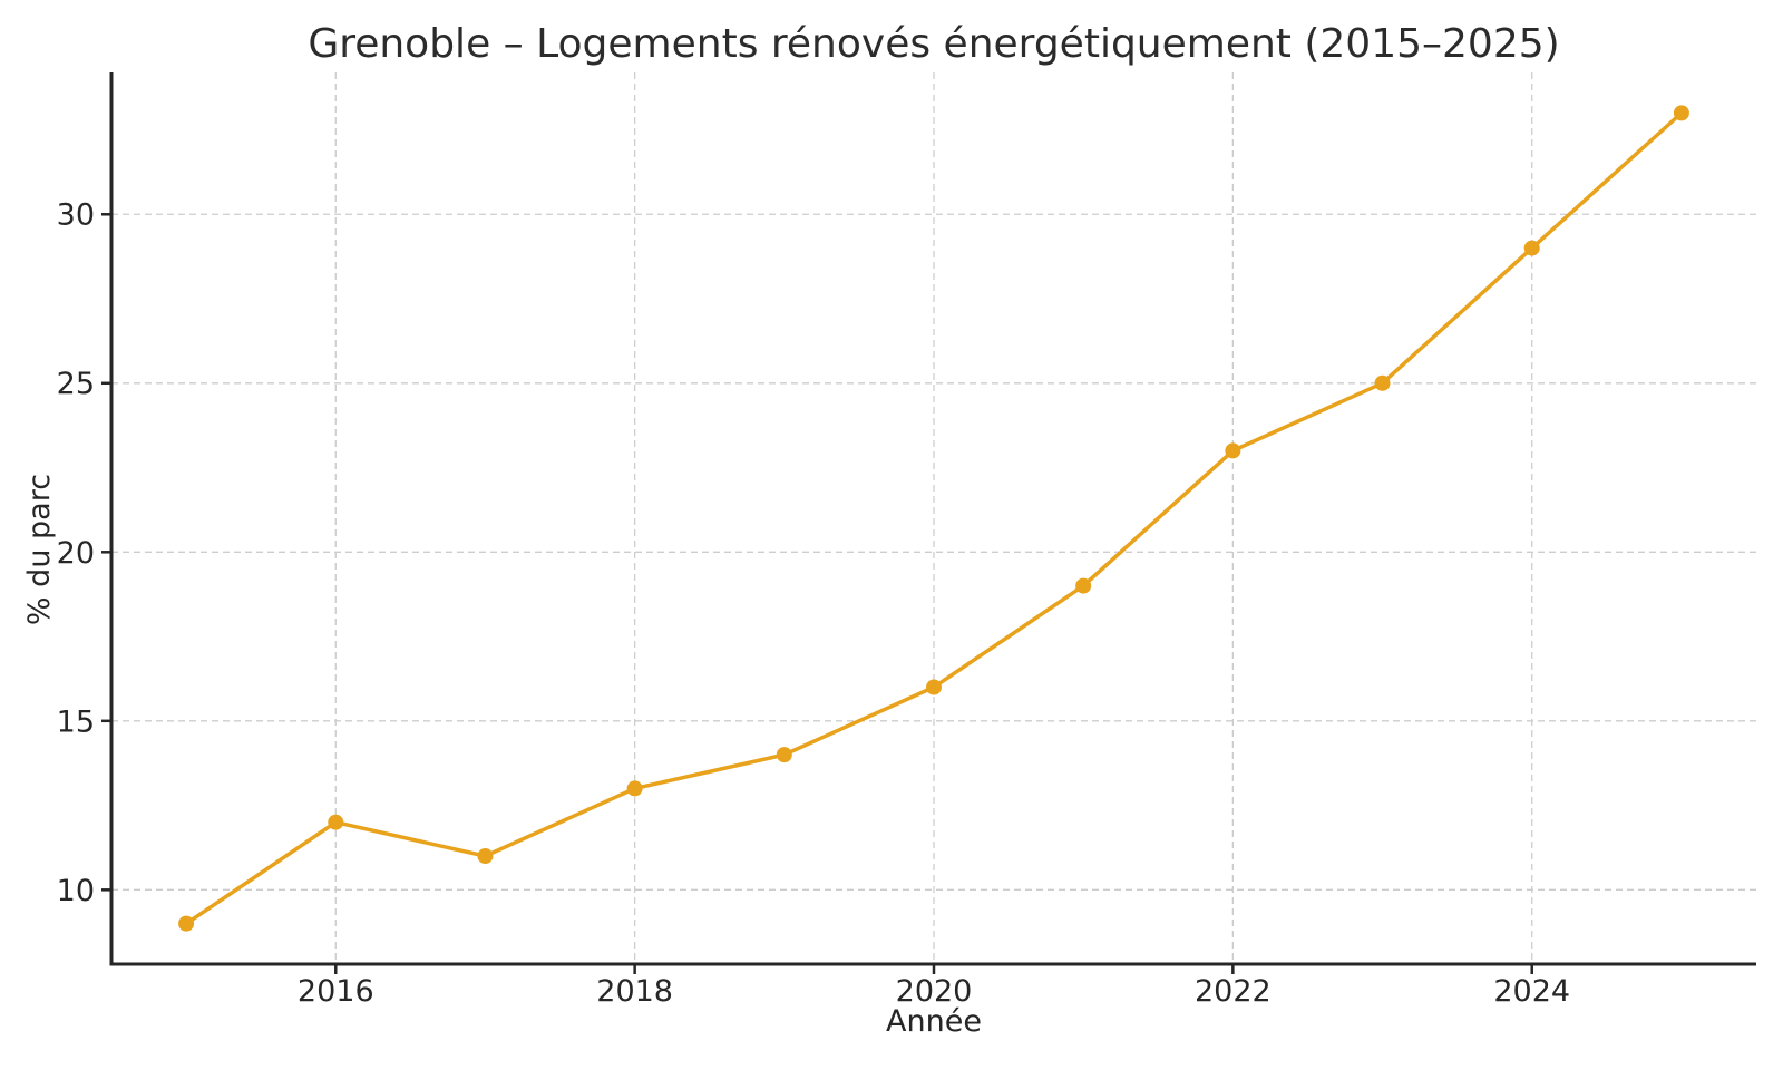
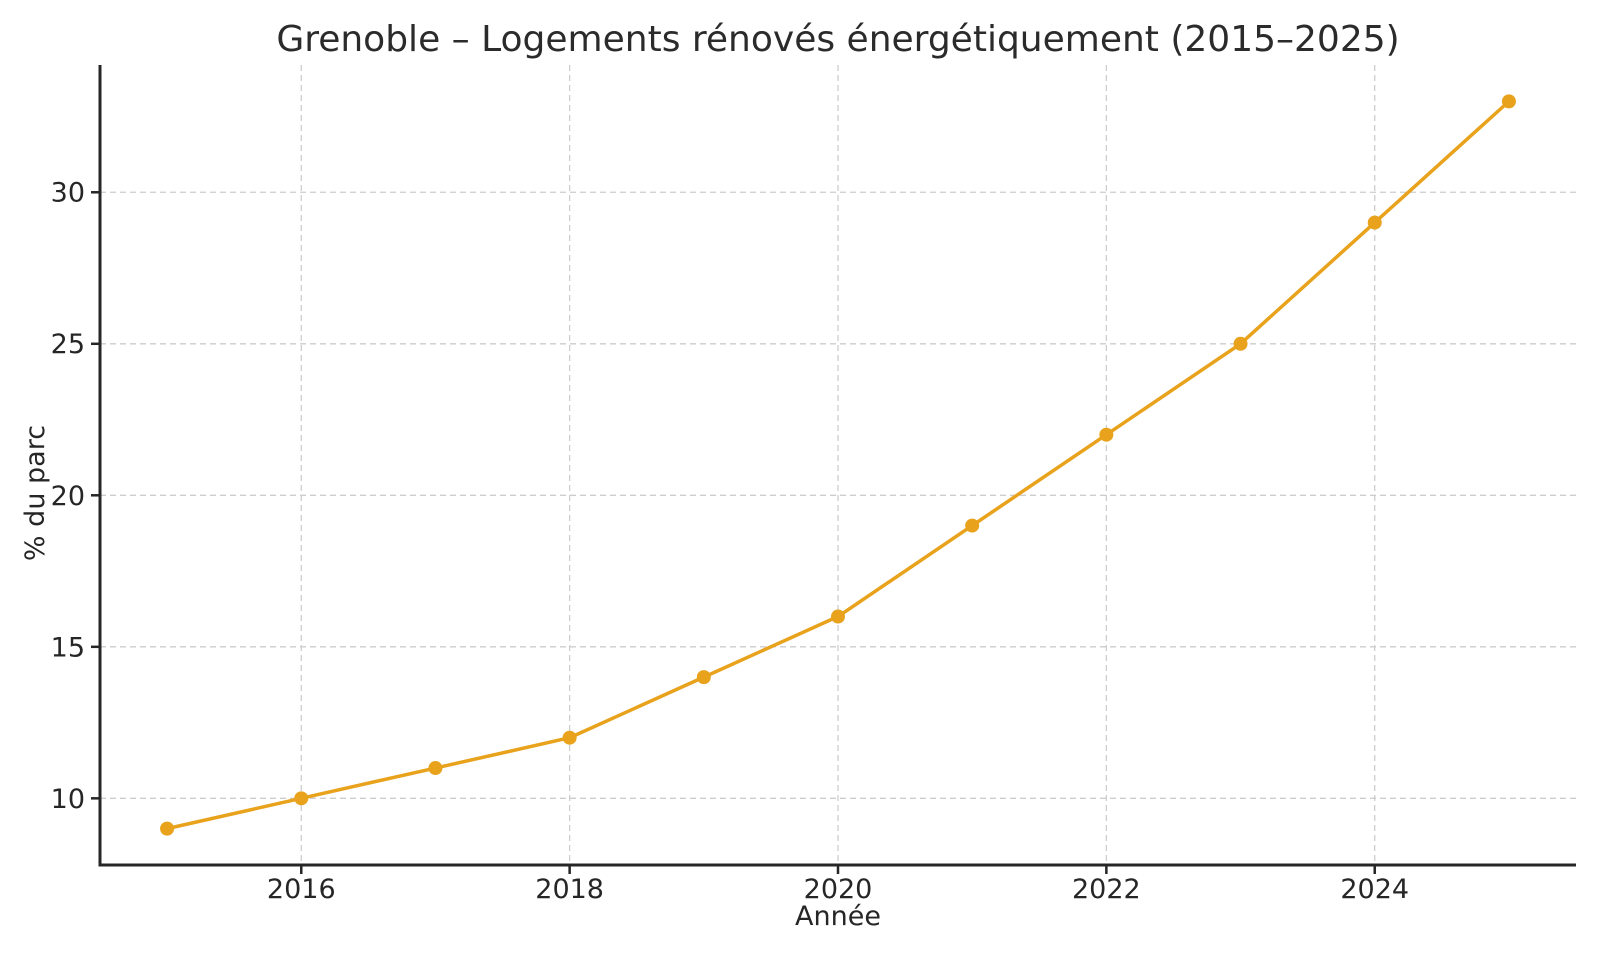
2016: 12 -> 10
2018: 13 -> 12
2022: 23 -> 22
